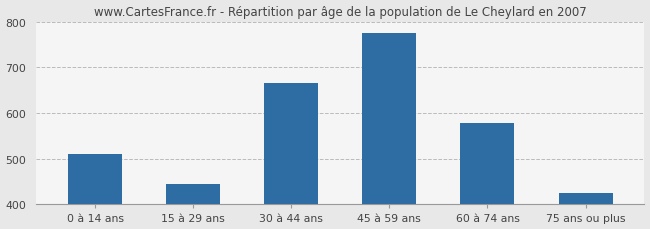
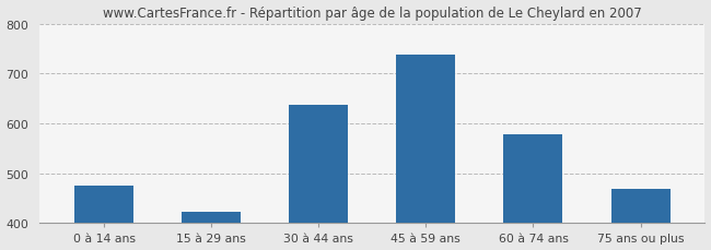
0 à 14 ans: 510 -> 475
15 à 29 ans: 445 -> 422
30 à 44 ans: 665 -> 638
45 à 59 ans: 775 -> 737
75 ans ou plus: 425 -> 468
